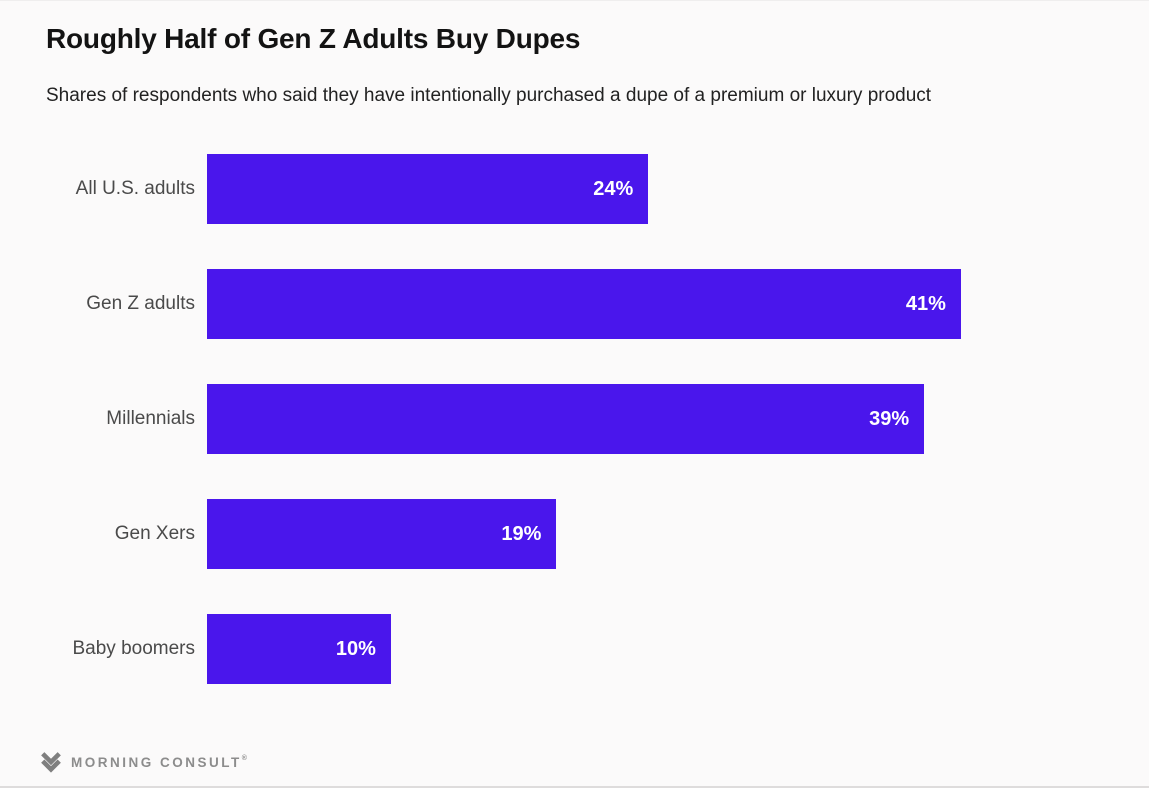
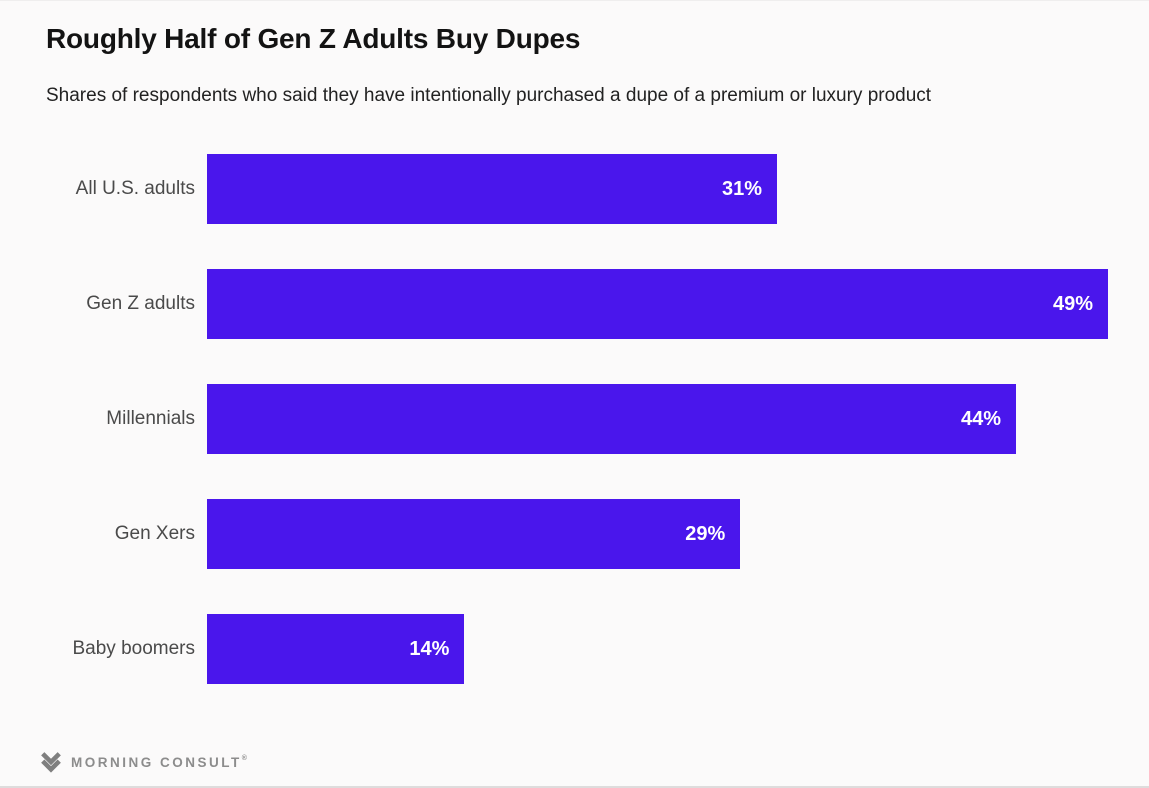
All U.S. adults: 24% -> 31%
Gen Z adults: 41% -> 49%
Millennials: 39% -> 44%
Gen Xers: 19% -> 29%
Baby boomers: 10% -> 14%
